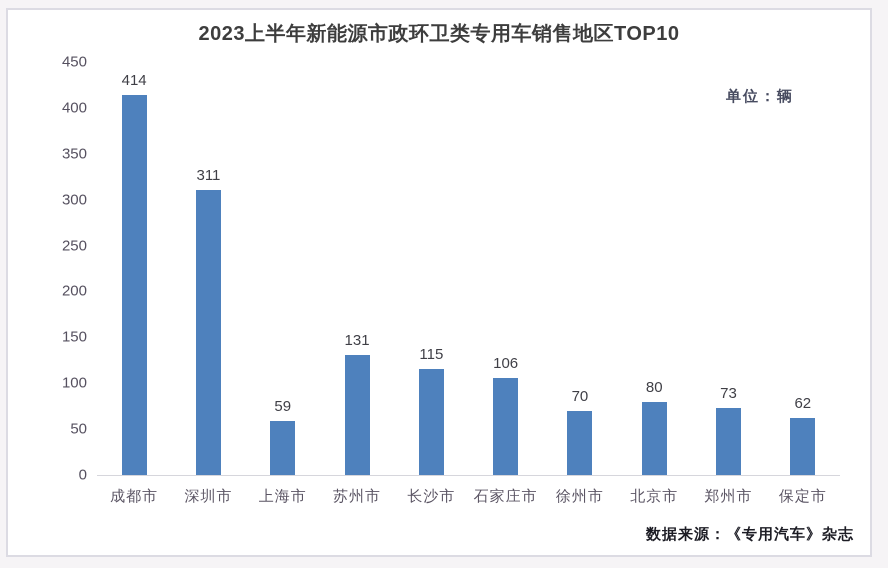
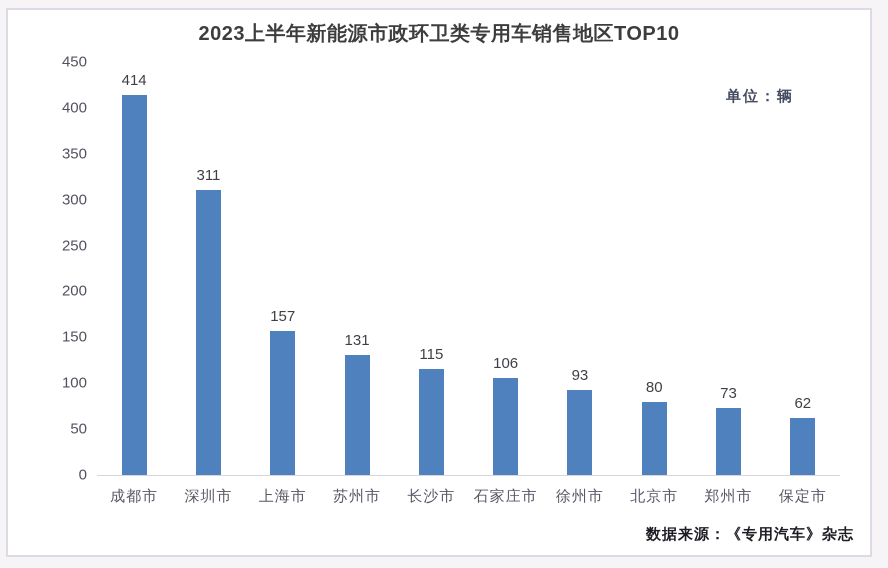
上海市: 59 -> 157
徐州市: 70 -> 93
